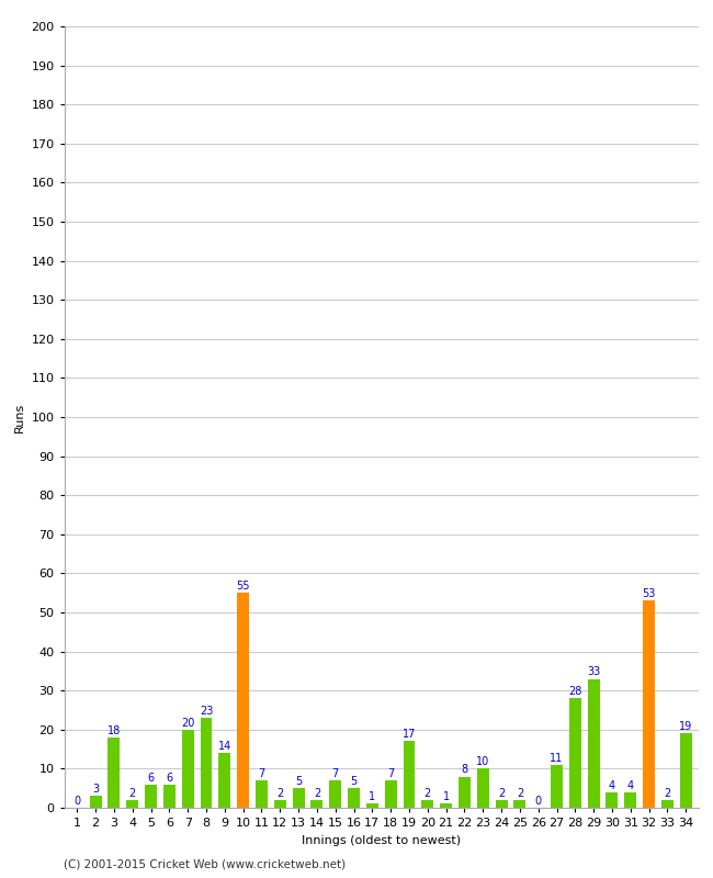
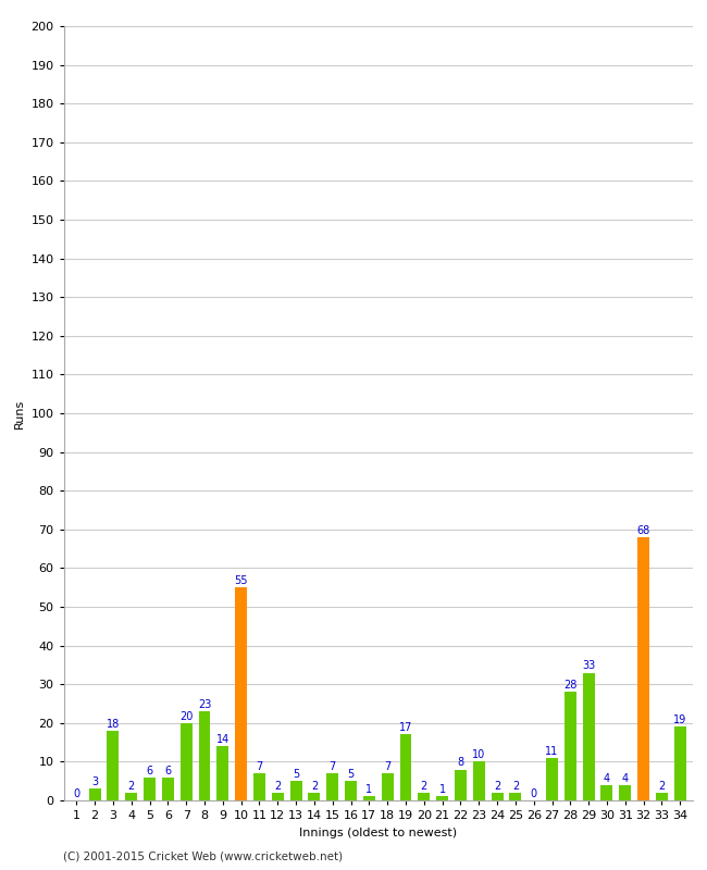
32: 53 -> 68
